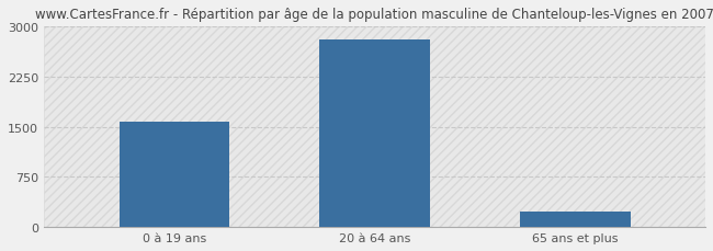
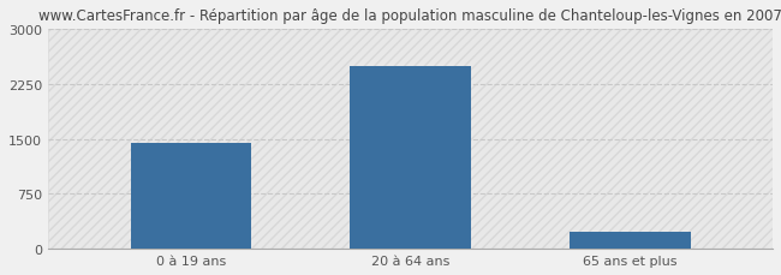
0 à 19 ans: 1580 -> 1440
20 à 64 ans: 2800 -> 2500
